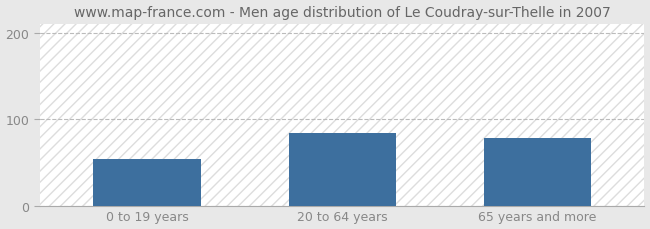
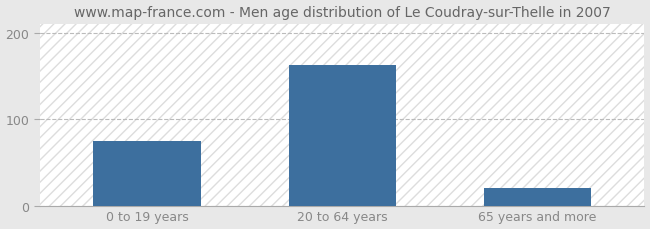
0 to 19 years: 54 -> 75
20 to 64 years: 84 -> 162
65 years and more: 78 -> 20
